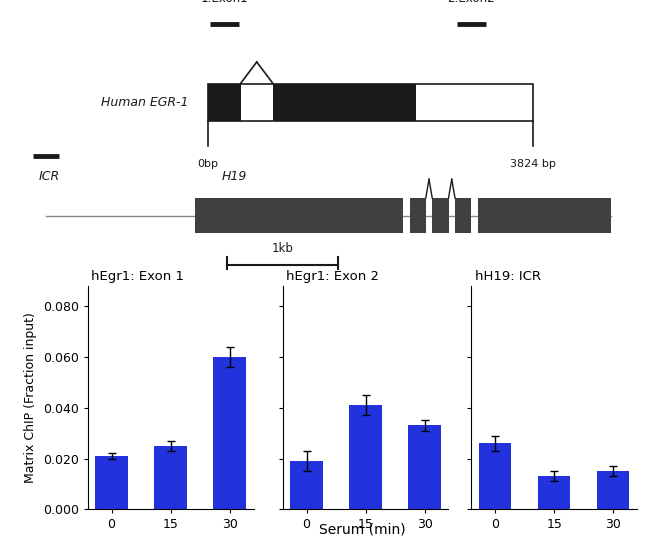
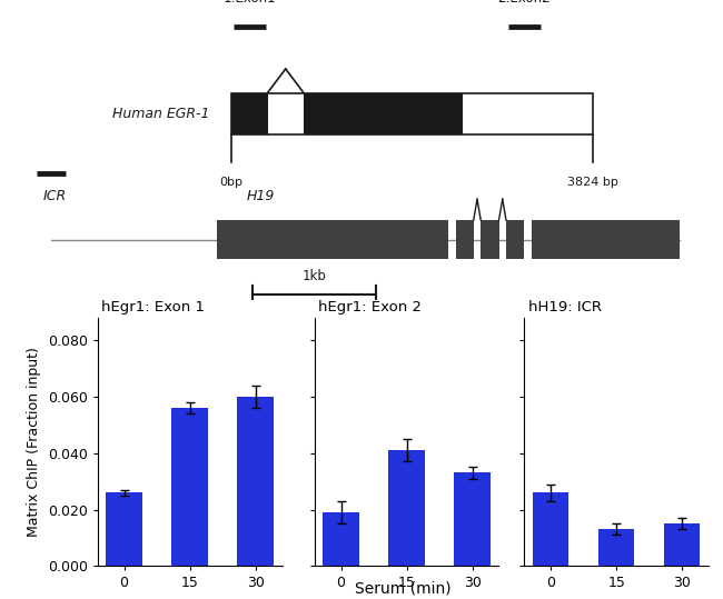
hEgr1: Exon 1/0: 0.021 -> 0.026
hEgr1: Exon 1/15: 0.025 -> 0.056
